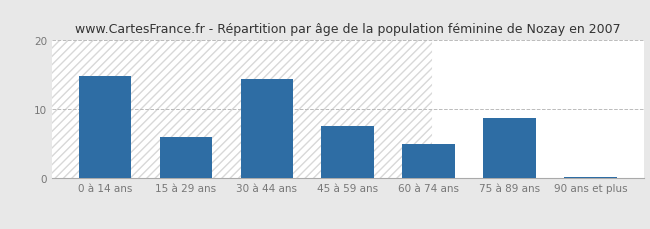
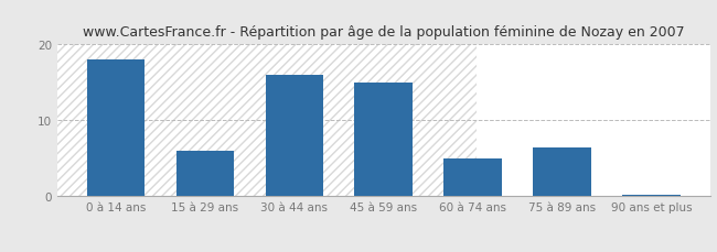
0 à 14 ans: 14.8 -> 18.0
30 à 44 ans: 14.4 -> 16.0
45 à 59 ans: 7.6 -> 15.0
75 à 89 ans: 8.8 -> 6.5
